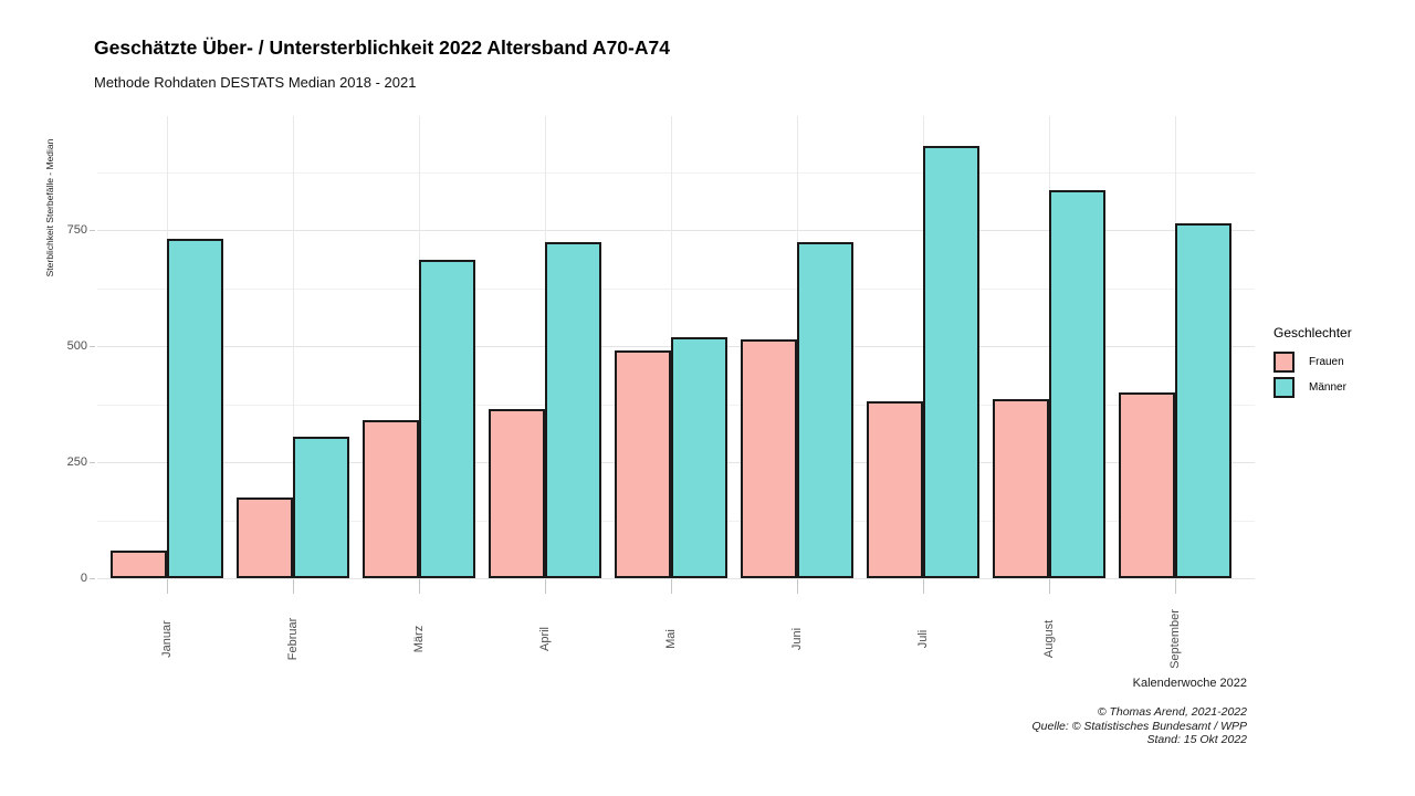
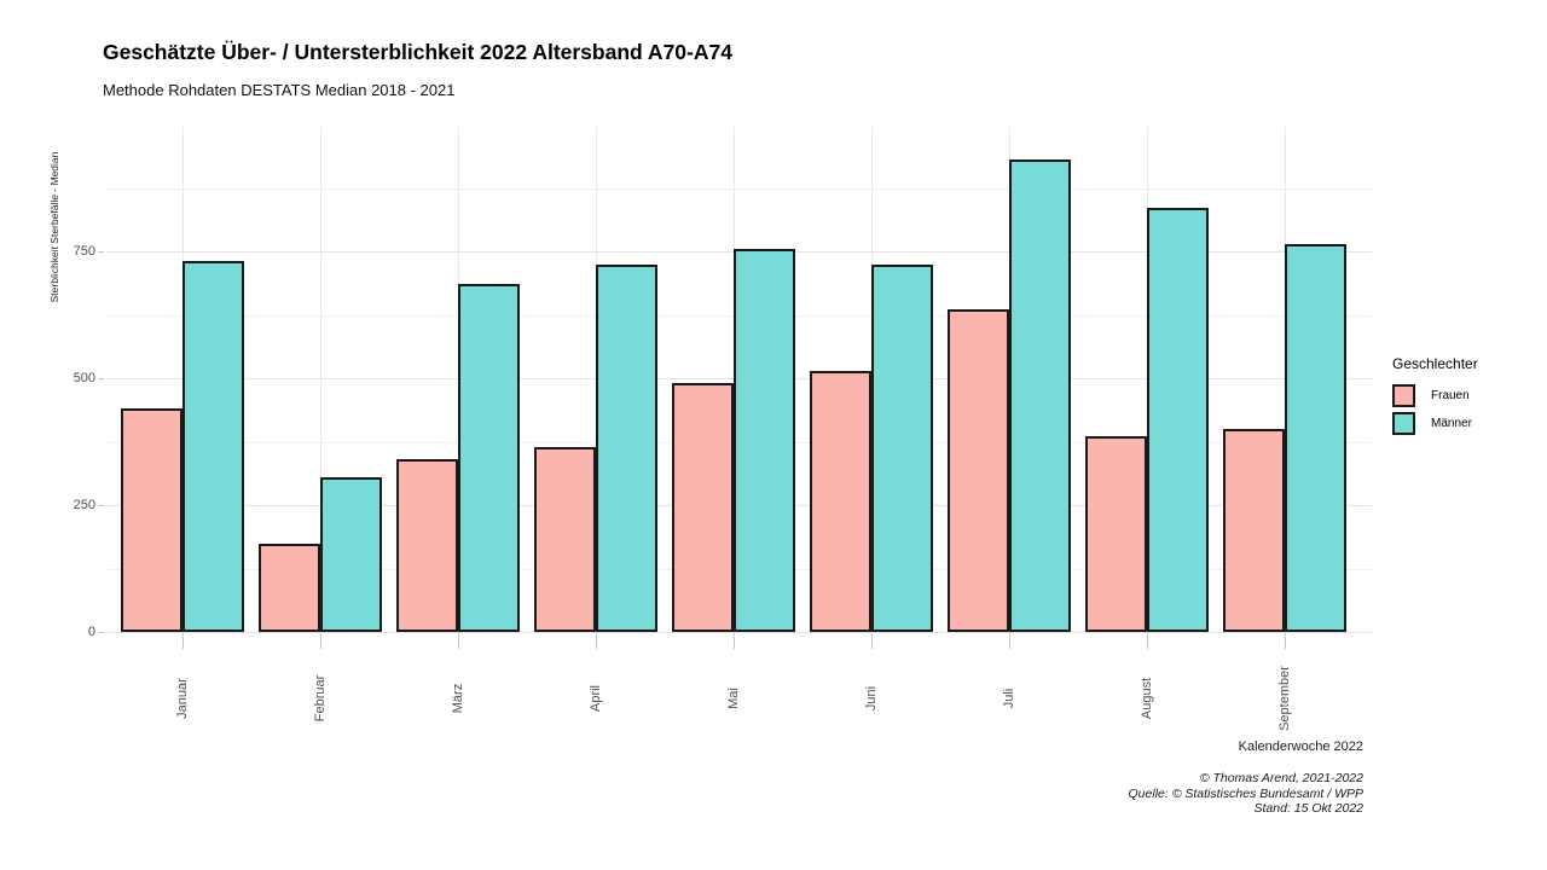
Frauen/Januar: 60 -> 440
Männer/Mai: 520 -> 760
Frauen/Juli: 380 -> 640
